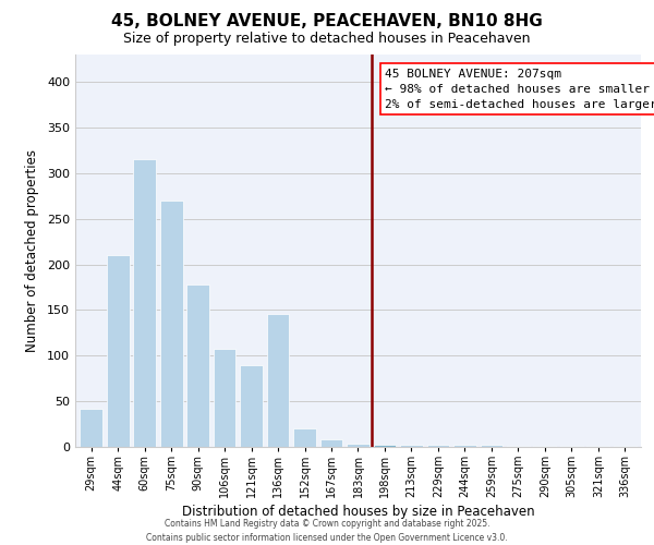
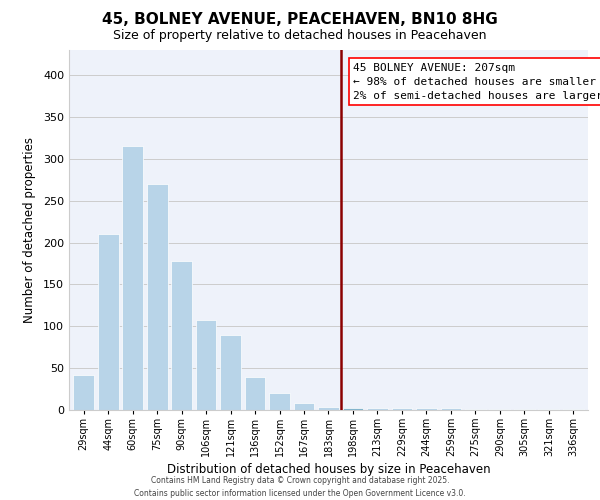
136sqm: 146 -> 40
